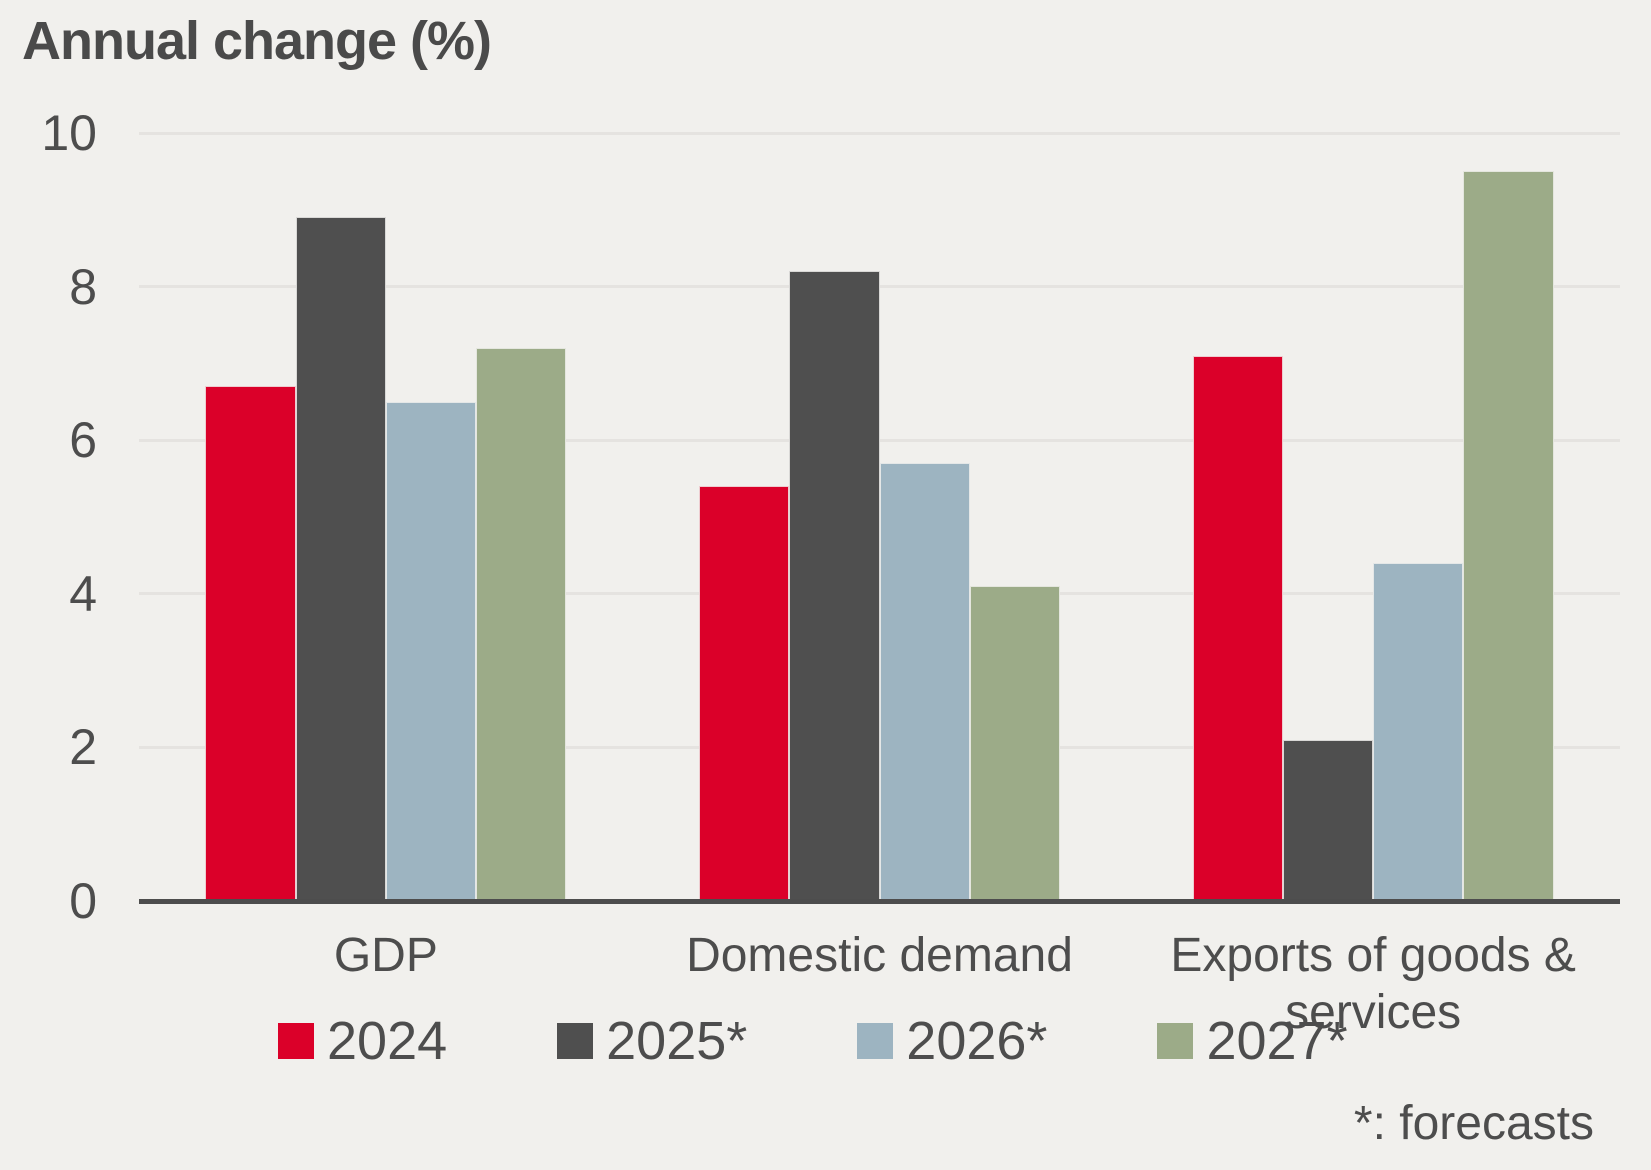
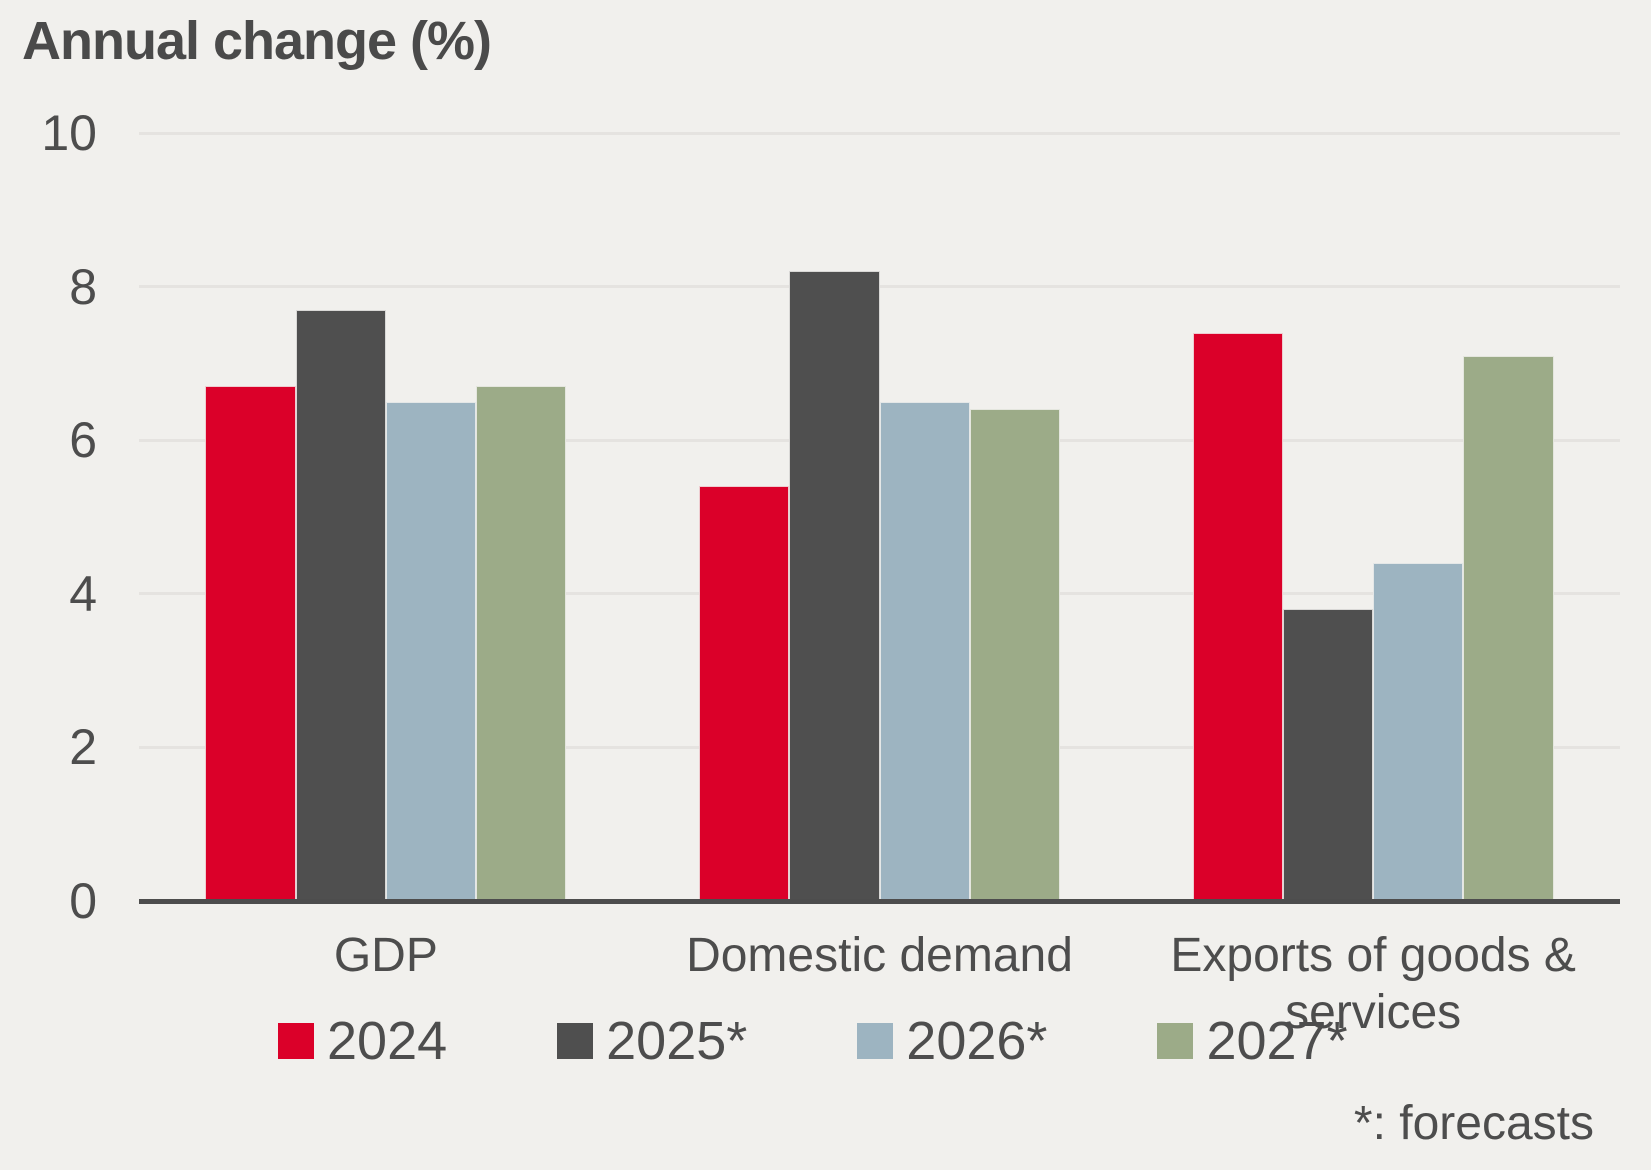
2025*/GDP: 8.9 -> 7.7
2027*/GDP: 7.2 -> 6.7
2026*/Domestic demand: 5.7 -> 6.5
2027*/Domestic demand: 4.1 -> 6.4
2024/Exports of goods & services: 7.1 -> 7.4
2025*/Exports of goods & services: 2.1 -> 3.8
2027*/Exports of goods & services: 9.5 -> 7.1
